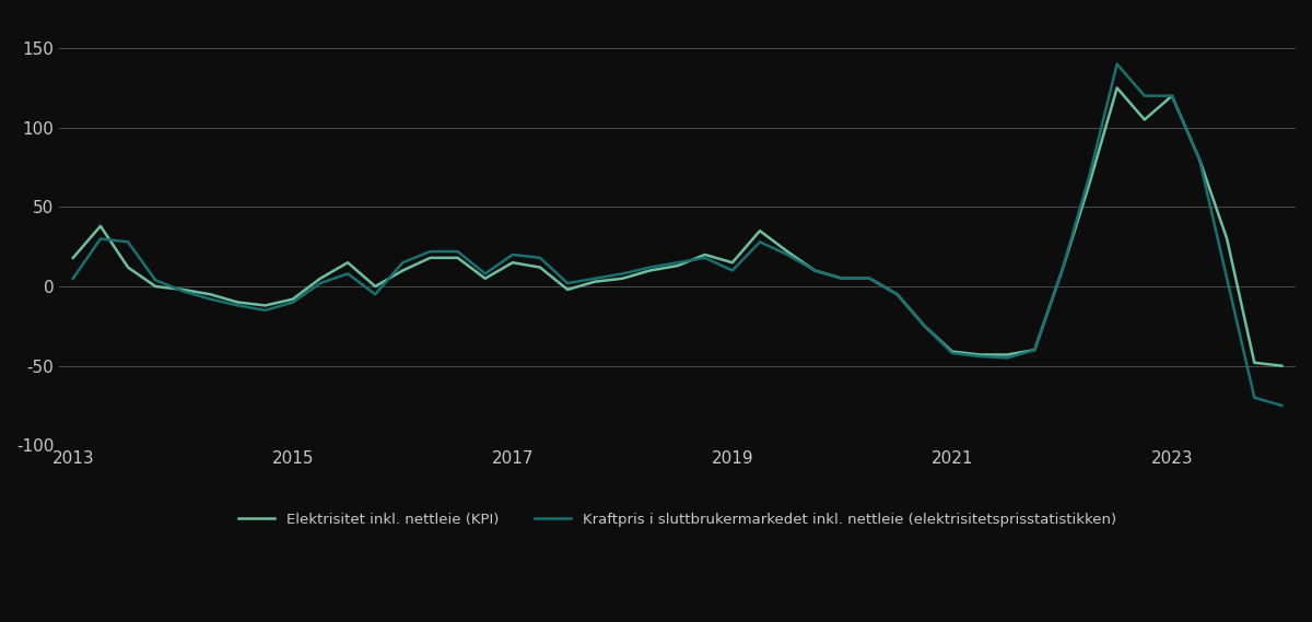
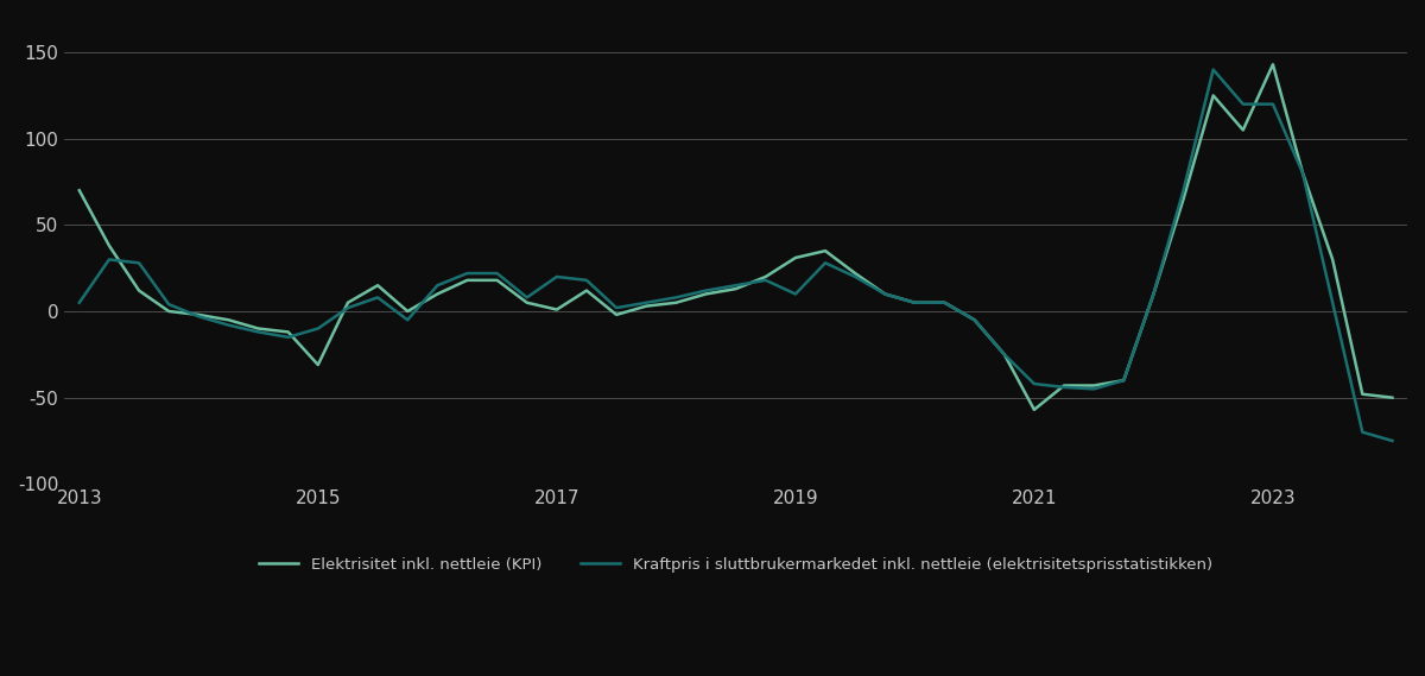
Elektrisitet inkl. nettleie (KPI)/2013: 18 -> 70
Elektrisitet inkl. nettleie (KPI)/2015: -8 -> -31
Elektrisitet inkl. nettleie (KPI)/2017: 15 -> 1
Elektrisitet inkl. nettleie (KPI)/2019: 15 -> 31
Elektrisitet inkl. nettleie (KPI)/2021: -41 -> -57
Elektrisitet inkl. nettleie (KPI)/2023: 120 -> 143
